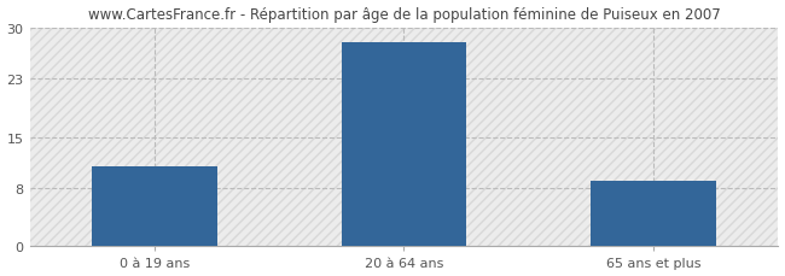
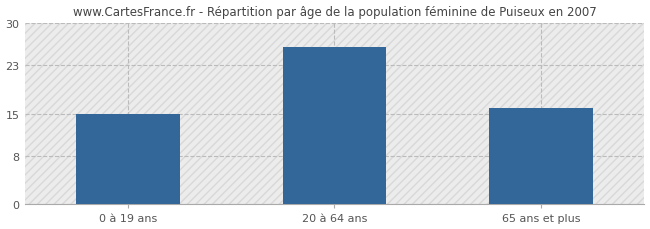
0 à 19 ans: 11 -> 15
20 à 64 ans: 28 -> 26
65 ans et plus: 9 -> 16
